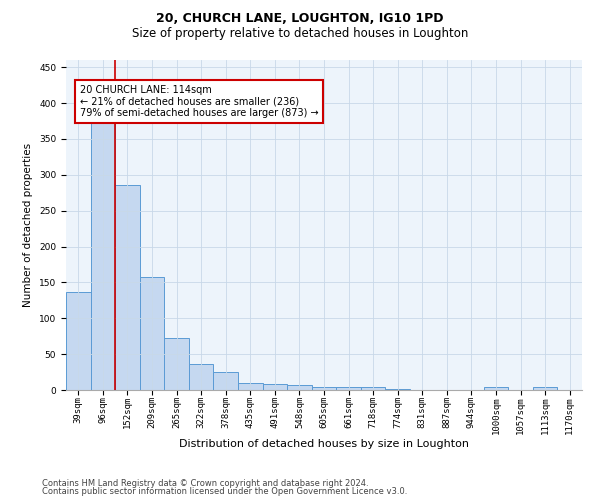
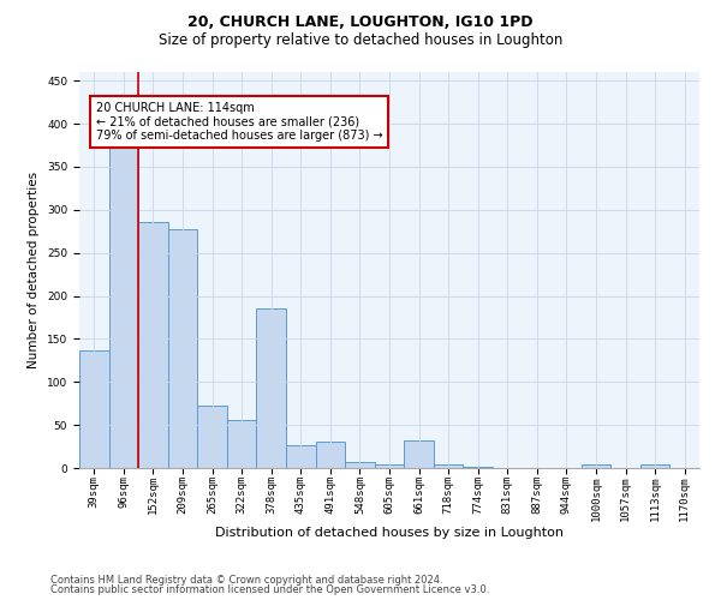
209sqm: 158 -> 278
322sqm: 36 -> 56
378sqm: 25 -> 186
435sqm: 10 -> 26
491sqm: 8 -> 30
661sqm: 4 -> 32
